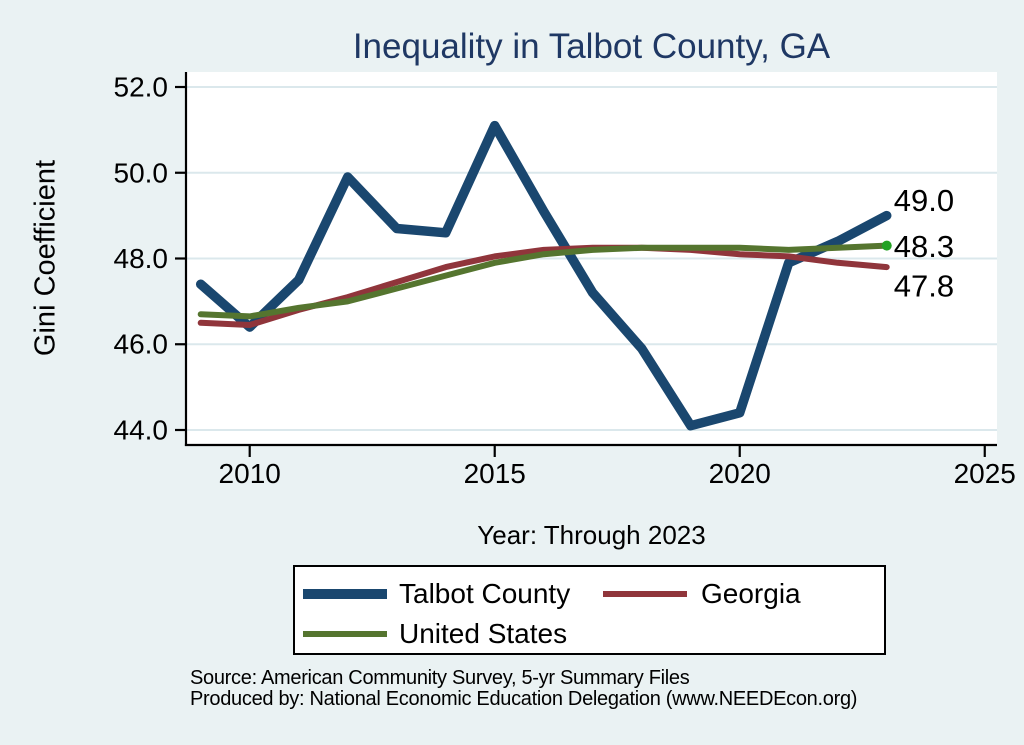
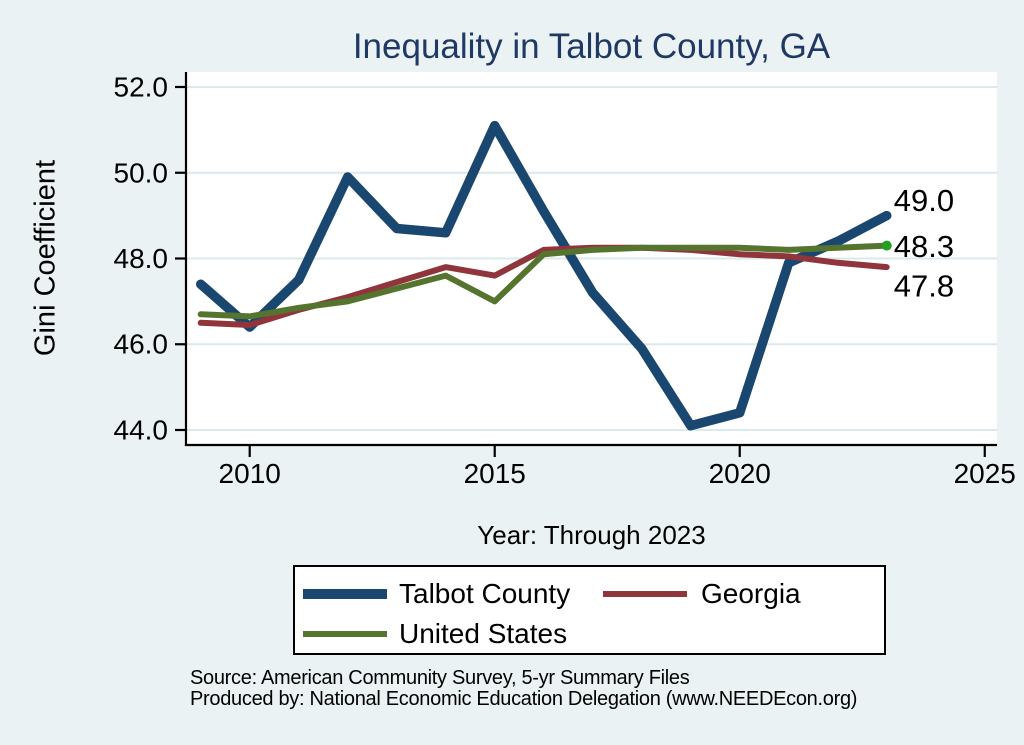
Georgia/2015: 48.0 -> 47.6
United States/2015: 47.9 -> 47.0
